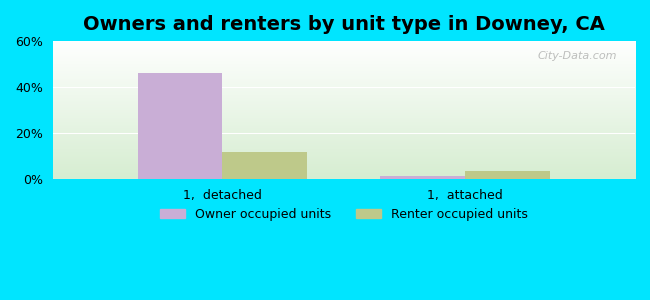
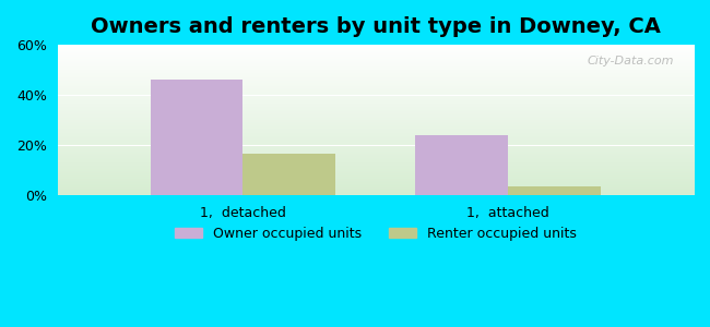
Renter occupied units/1, detached: 12.0% -> 16.5%
Owner occupied units/1, attached: 1.5% -> 24.0%
